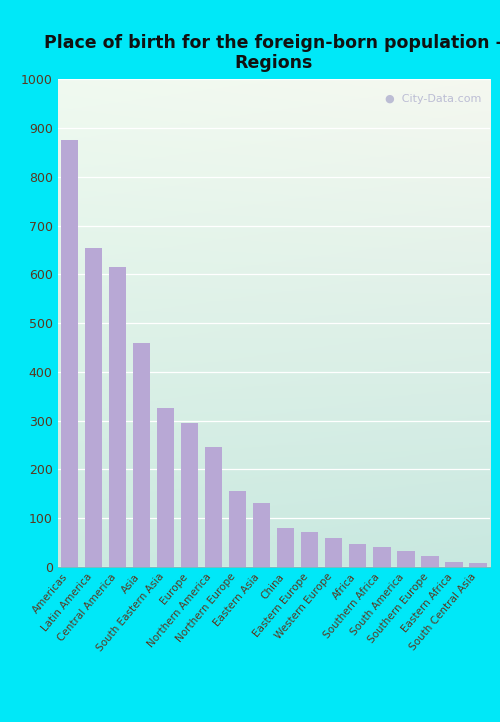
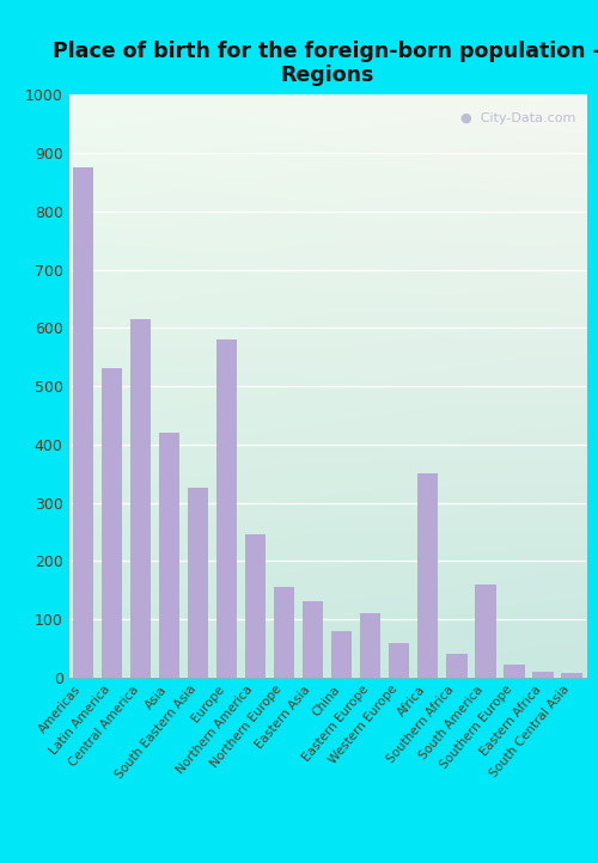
Latin America: 655 -> 530
Asia: 460 -> 420
Europe: 295 -> 580
Eastern Europe: 72 -> 110
Africa: 47 -> 350
South America: 32 -> 160
